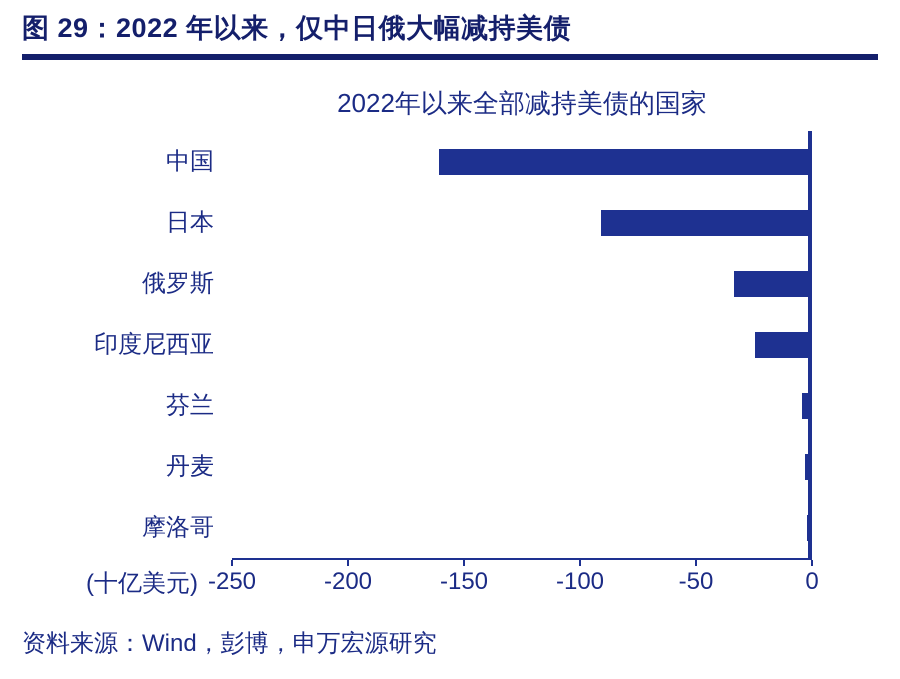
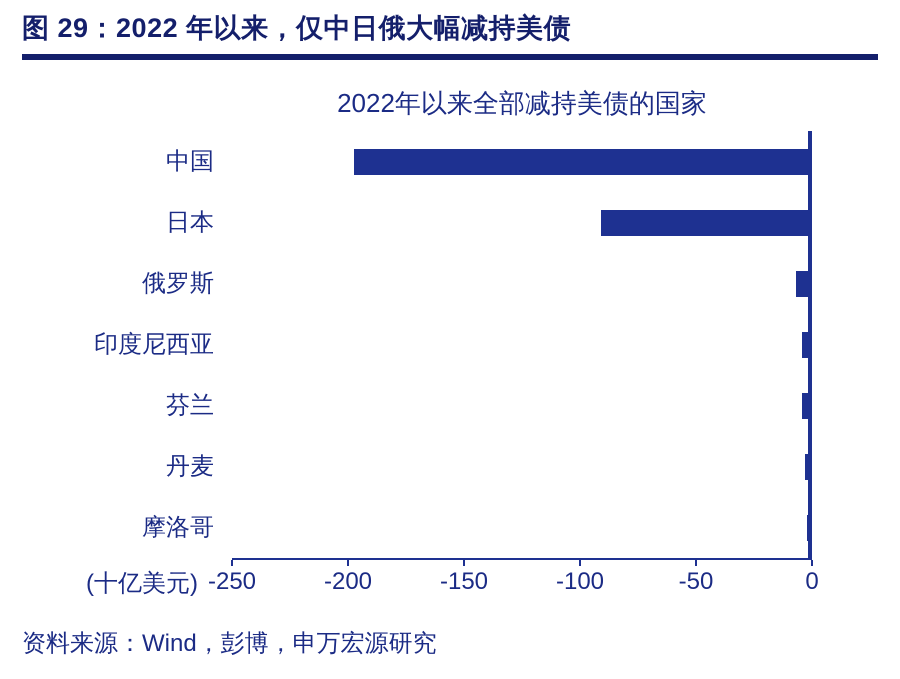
中国: -160 -> -197
俄罗斯: -32 -> -5
印度尼西亚: -23 -> -2
